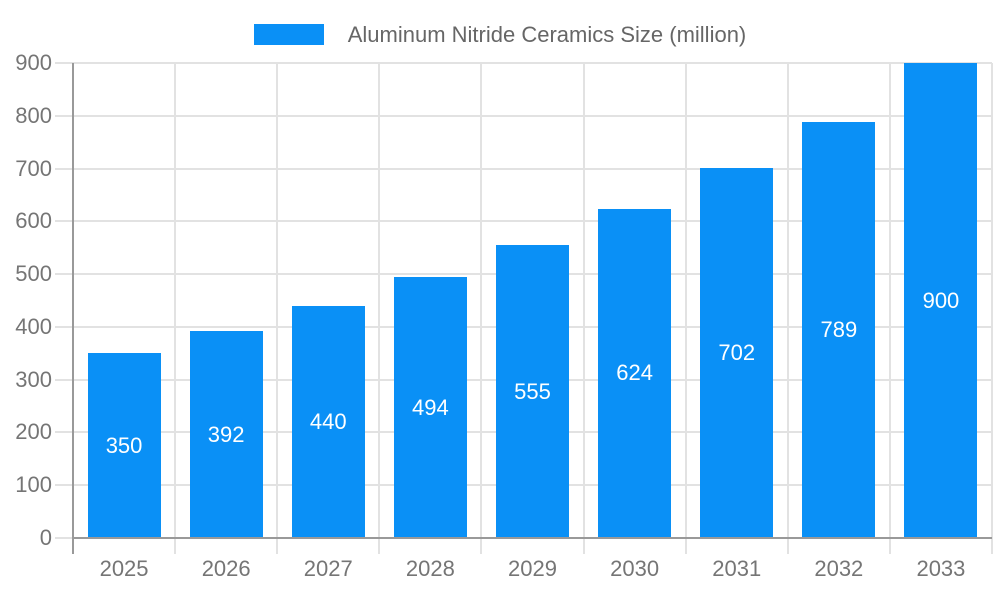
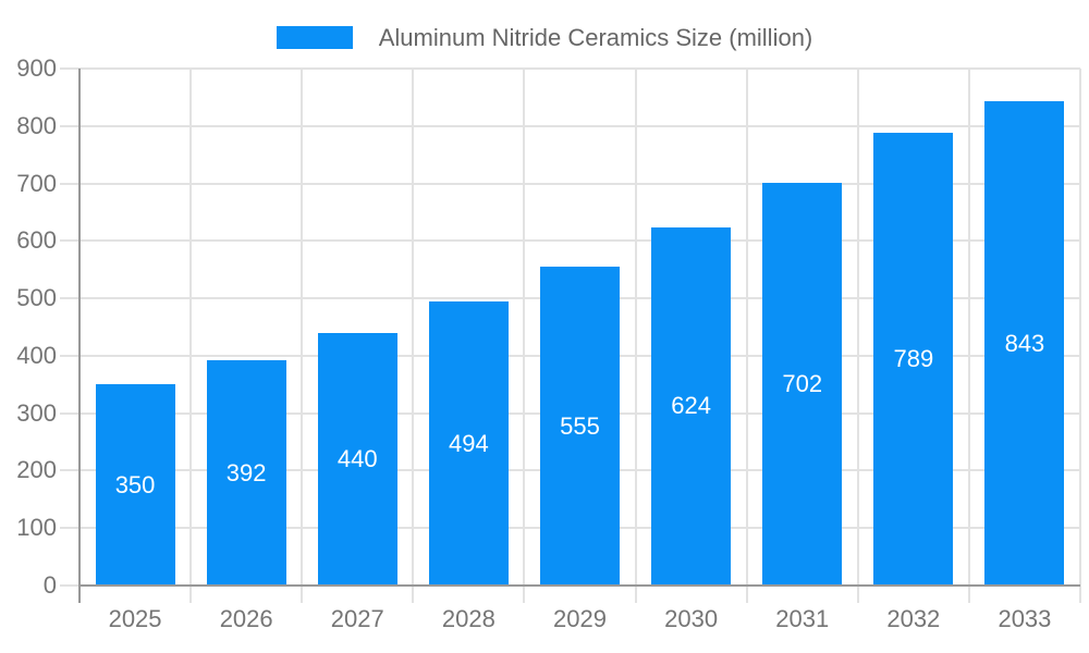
2033: 900 -> 843
